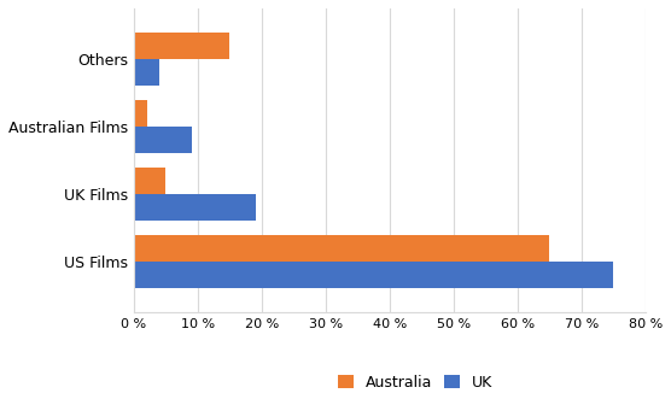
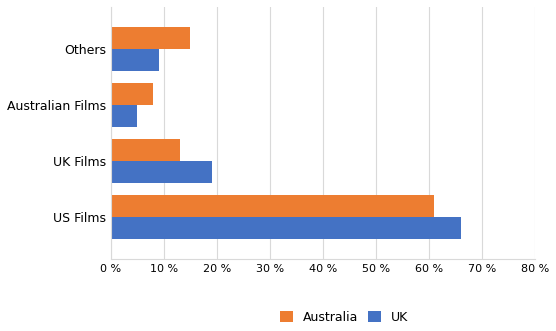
UK/Others: 4 % -> 9 %
Australia/Australian Films: 2 % -> 8 %
UK/Australian Films: 9 % -> 5 %
Australia/UK Films: 5 % -> 13 %
Australia/US Films: 65 % -> 61 %
UK/US Films: 75 % -> 66 %
